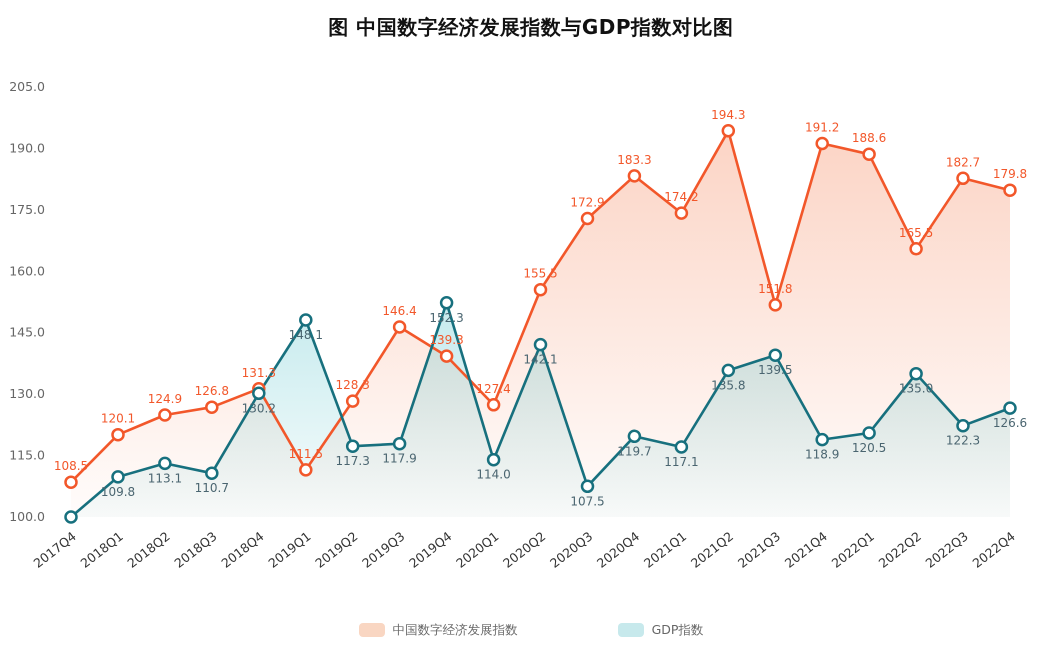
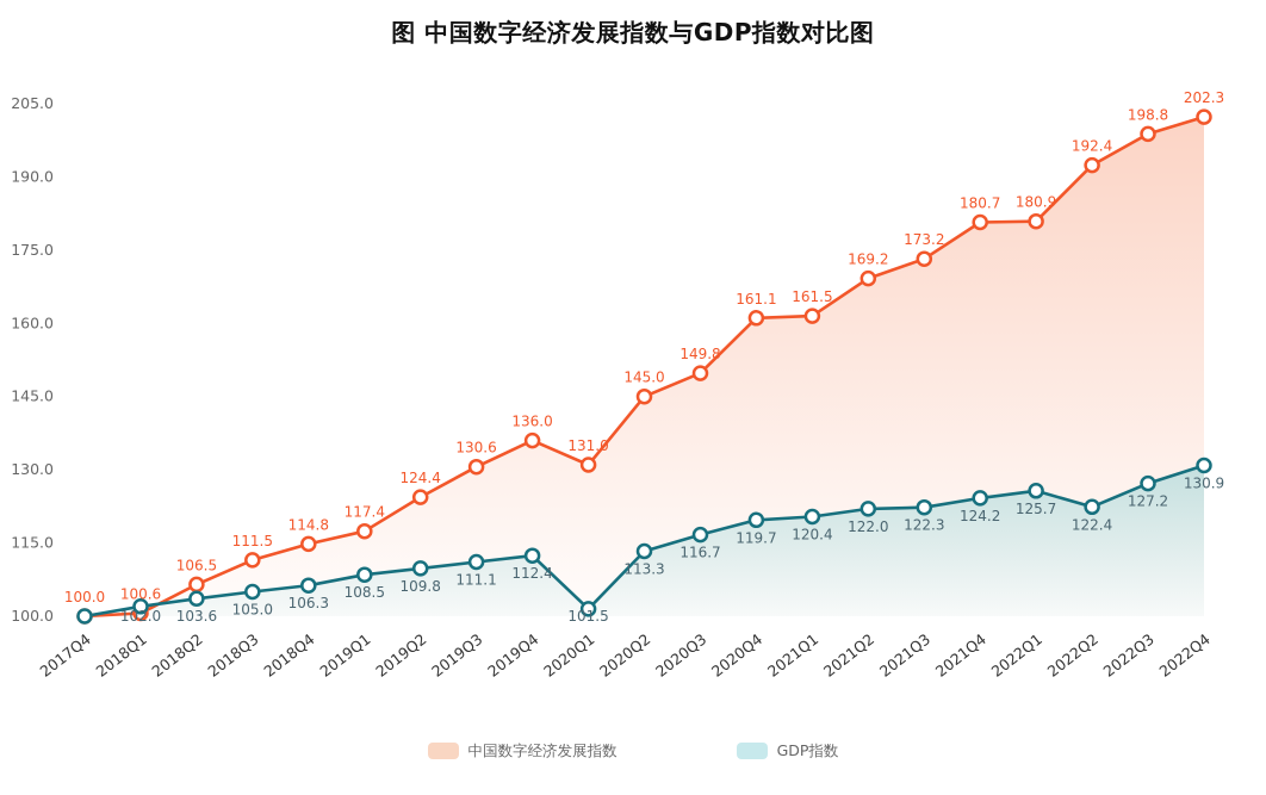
中国数字经济发展指数/2017Q4: 108.5 -> 100.0
中国数字经济发展指数/2018Q1: 120.1 -> 100.6
GDP指数/2018Q1: 109.8 -> 102.0
中国数字经济发展指数/2018Q2: 124.9 -> 106.5
GDP指数/2018Q2: 113.1 -> 103.6
中国数字经济发展指数/2018Q3: 126.8 -> 111.5
GDP指数/2018Q3: 110.7 -> 105.0
中国数字经济发展指数/2018Q4: 131.3 -> 114.8
GDP指数/2018Q4: 130.2 -> 106.3
中国数字经济发展指数/2019Q1: 111.5 -> 117.4
GDP指数/2019Q1: 148.1 -> 108.5
中国数字经济发展指数/2019Q2: 128.3 -> 124.4
GDP指数/2019Q2: 117.3 -> 109.8
中国数字经济发展指数/2019Q3: 146.4 -> 130.6
GDP指数/2019Q3: 117.9 -> 111.1
中国数字经济发展指数/2019Q4: 139.3 -> 136.0
GDP指数/2019Q4: 152.3 -> 112.4
中国数字经济发展指数/2020Q1: 127.4 -> 131.0
GDP指数/2020Q1: 114.0 -> 101.5
中国数字经济发展指数/2020Q2: 155.5 -> 145.0
GDP指数/2020Q2: 142.1 -> 113.3
中国数字经济发展指数/2020Q3: 172.9 -> 149.8
GDP指数/2020Q3: 107.5 -> 116.7
中国数字经济发展指数/2020Q4: 183.3 -> 161.1
中国数字经济发展指数/2021Q1: 174.2 -> 161.5
GDP指数/2021Q1: 117.1 -> 120.4
中国数字经济发展指数/2021Q2: 194.3 -> 169.2
GDP指数/2021Q2: 135.8 -> 122.0
中国数字经济发展指数/2021Q3: 151.8 -> 173.2
GDP指数/2021Q3: 139.5 -> 122.3
中国数字经济发展指数/2021Q4: 191.2 -> 180.7
GDP指数/2021Q4: 118.9 -> 124.2
中国数字经济发展指数/2022Q1: 188.6 -> 180.9
GDP指数/2022Q1: 120.5 -> 125.7
中国数字经济发展指数/2022Q2: 165.5 -> 192.4
GDP指数/2022Q2: 135.0 -> 122.4
中国数字经济发展指数/2022Q3: 182.7 -> 198.8
GDP指数/2022Q3: 122.3 -> 127.2
中国数字经济发展指数/2022Q4: 179.8 -> 202.3
GDP指数/2022Q4: 126.6 -> 130.9
